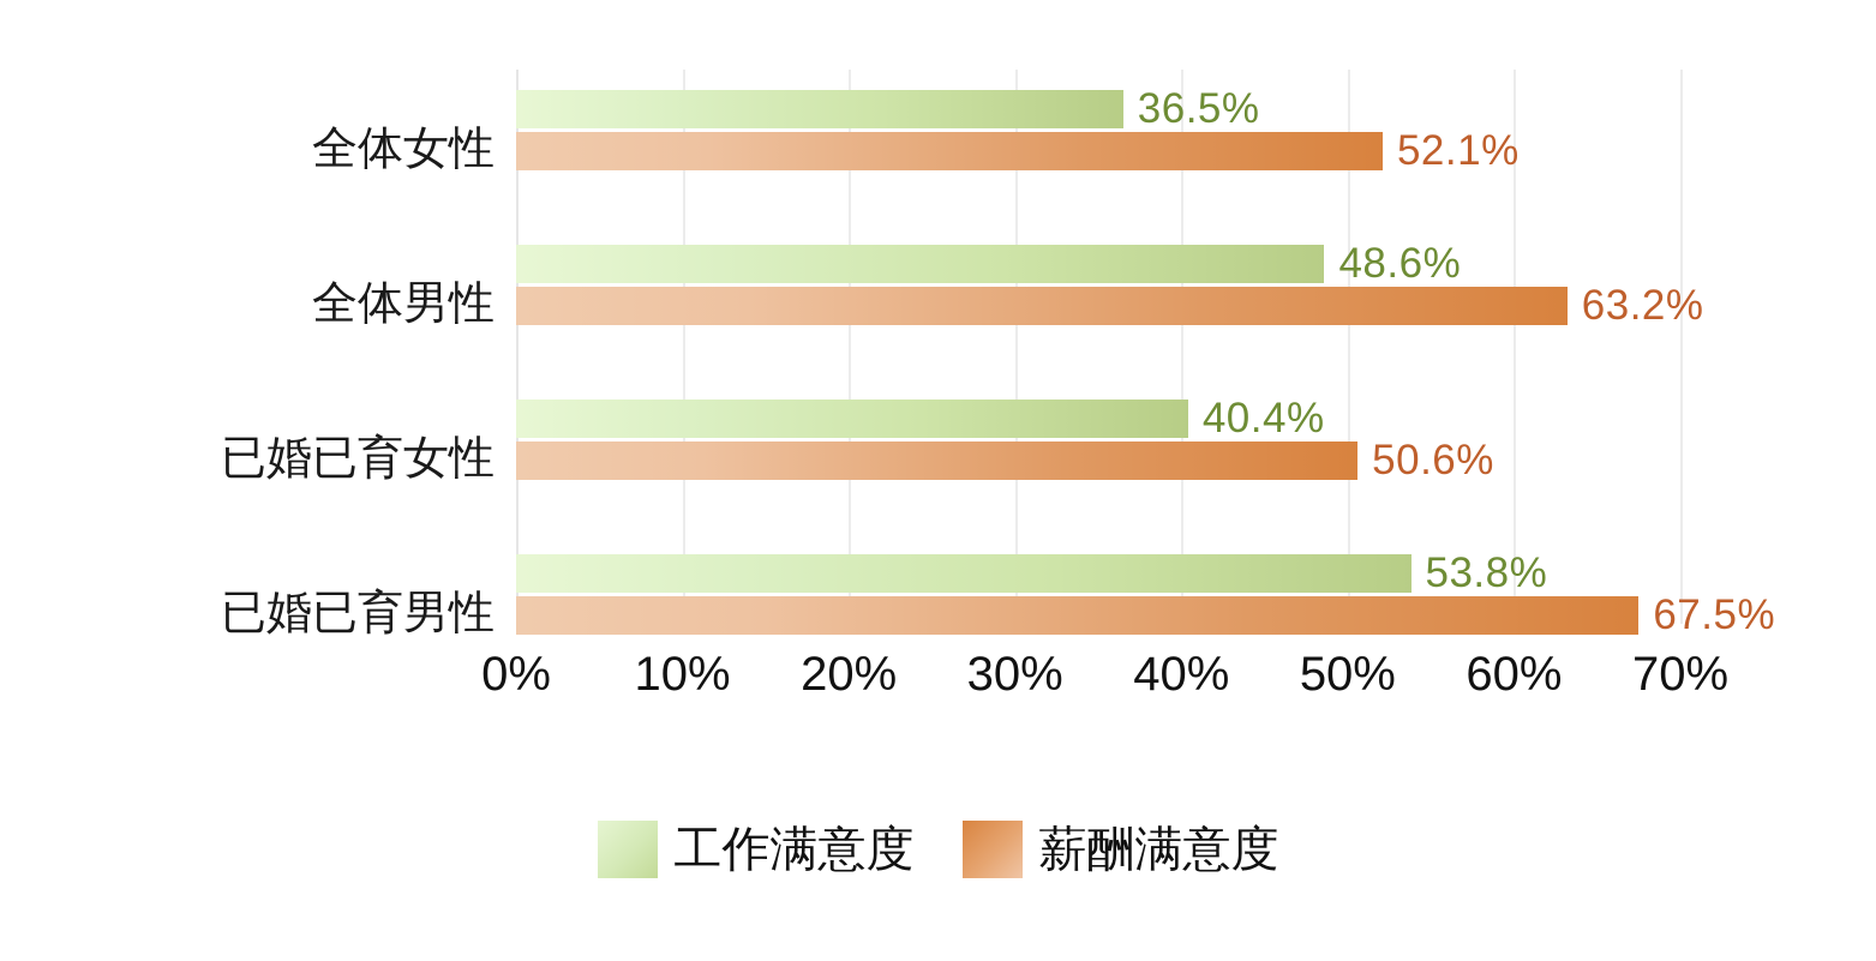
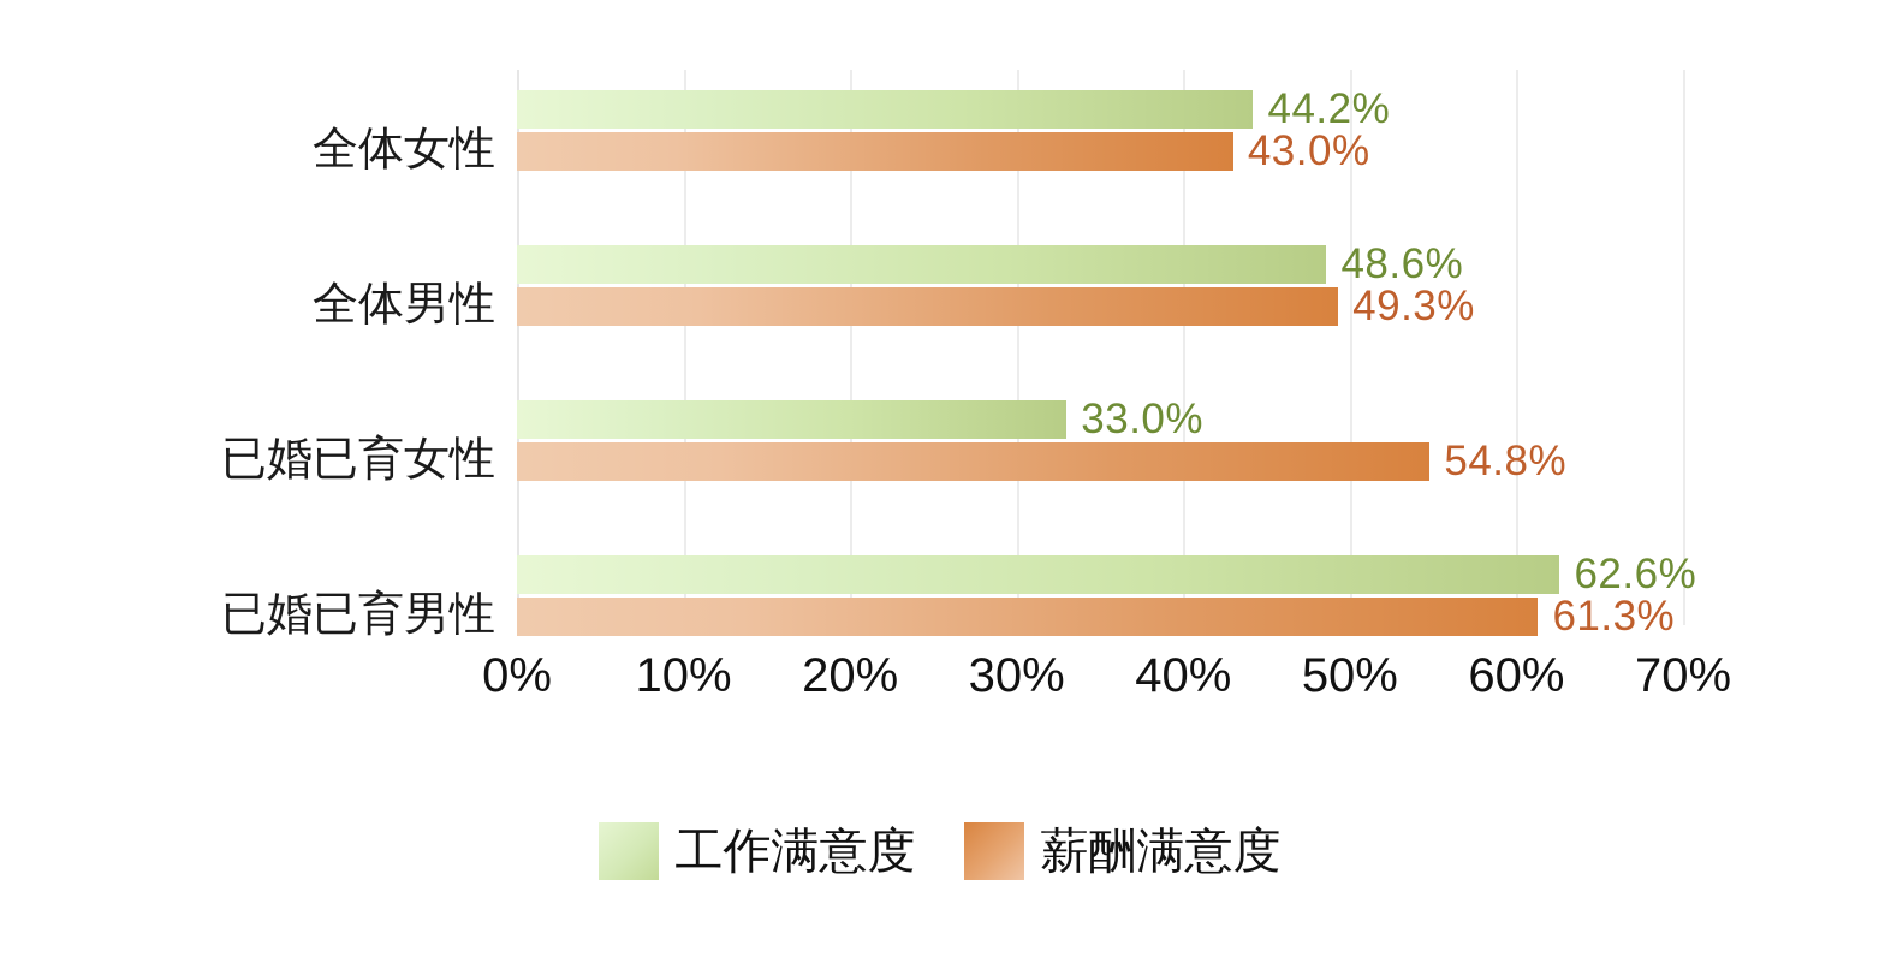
工作满意度/全体女性: 36.5% -> 44.2%
薪酬满意度/全体女性: 52.1% -> 43.0%
薪酬满意度/全体男性: 63.2% -> 49.3%
工作满意度/已婚已育女性: 40.4% -> 33.0%
薪酬满意度/已婚已育女性: 50.6% -> 54.8%
工作满意度/已婚已育男性: 53.8% -> 62.6%
薪酬满意度/已婚已育男性: 67.5% -> 61.3%
